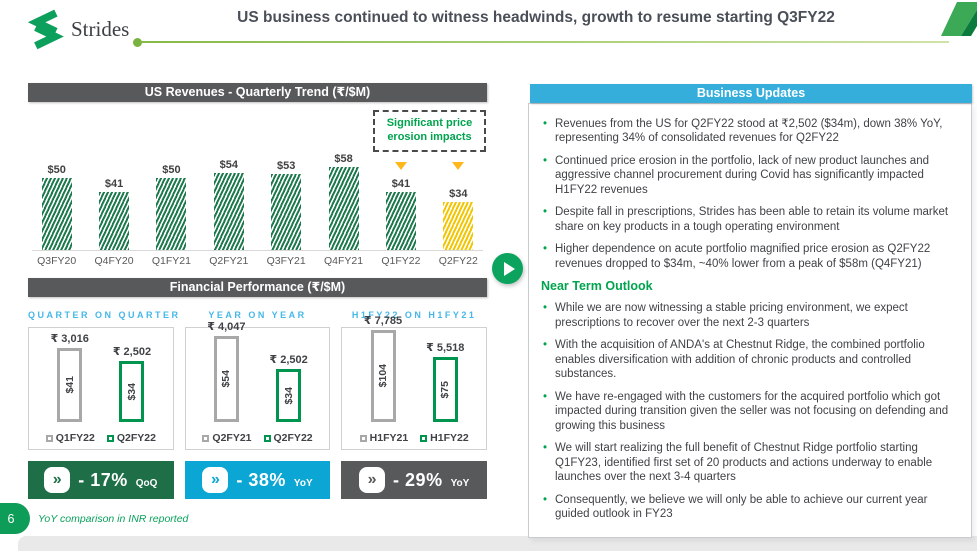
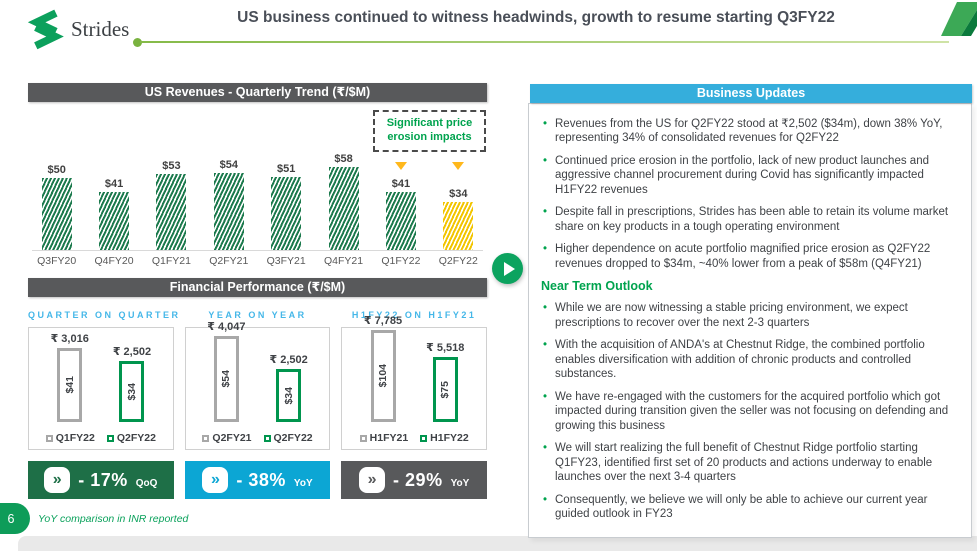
US Revenues - Quarterly Trend (₹/$M)/Q1FY21: $50 -> $53
US Revenues - Quarterly Trend (₹/$M)/Q3FY21: $53 -> $51
